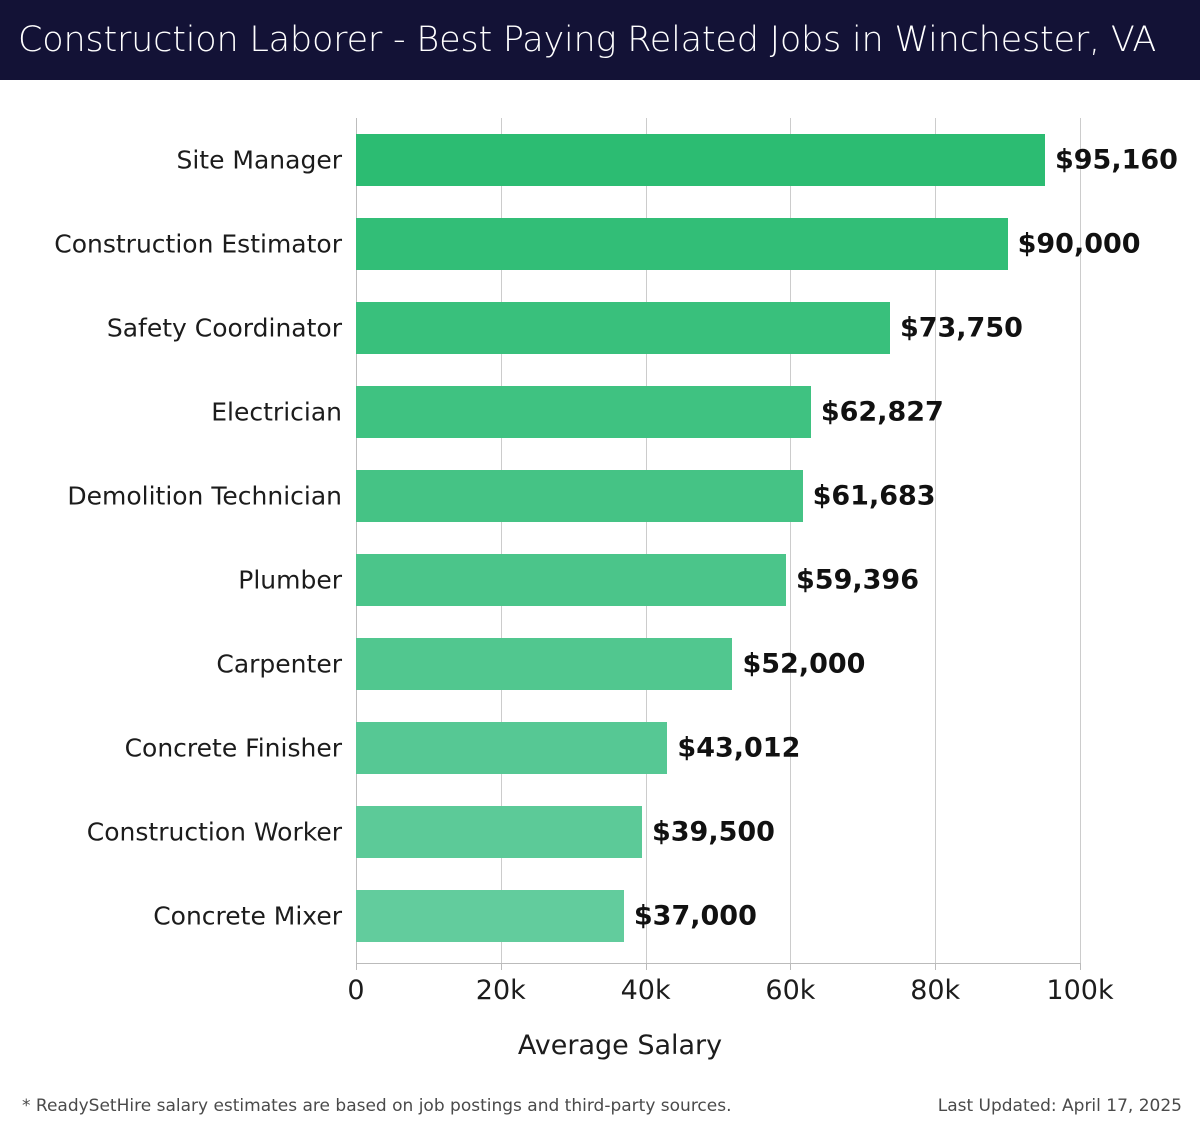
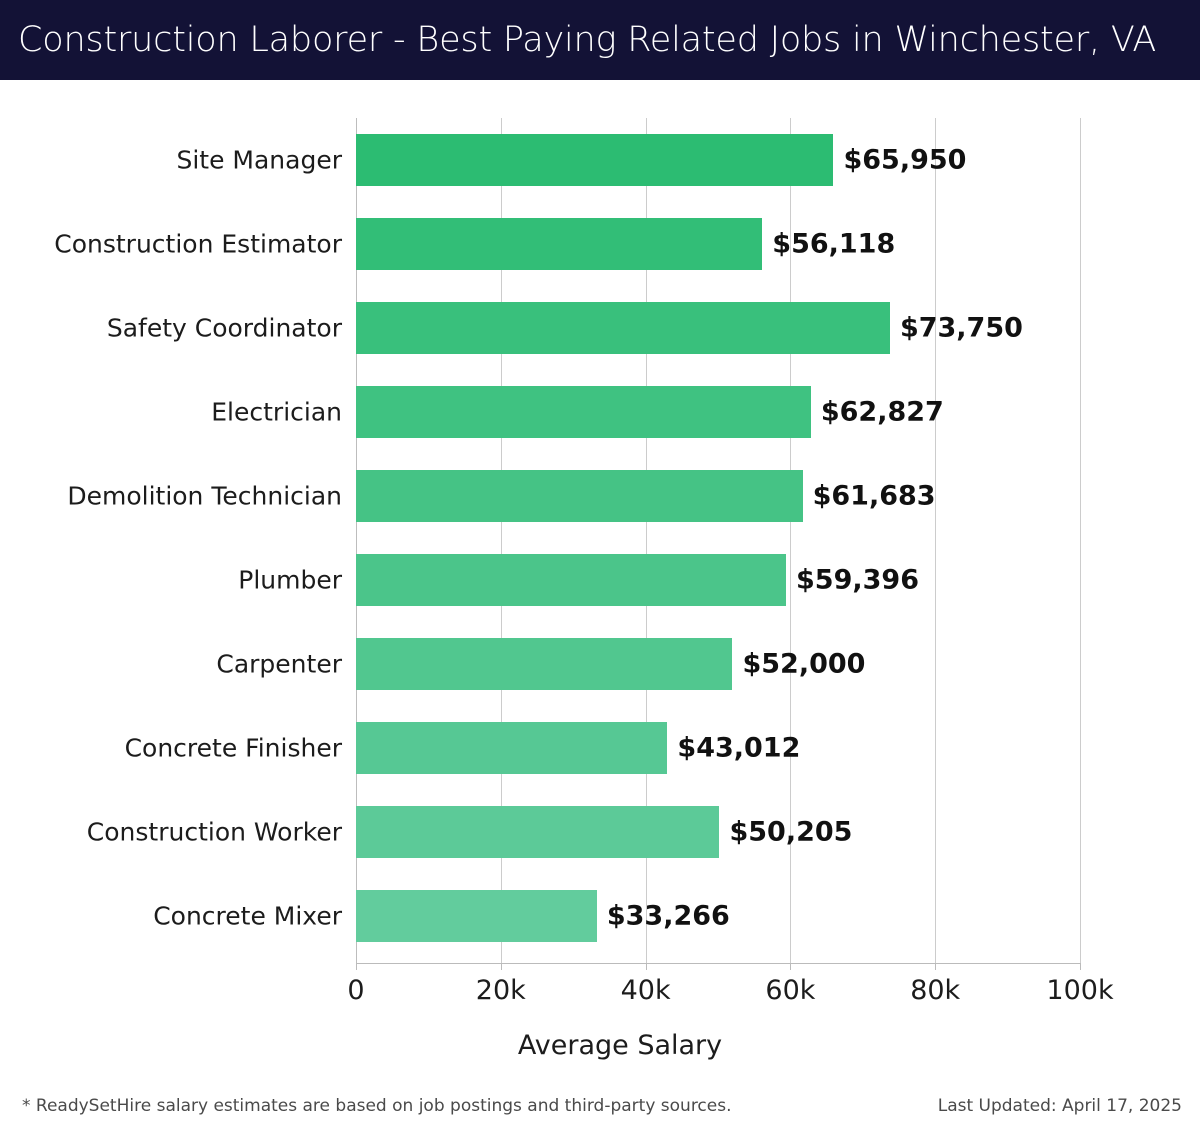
Site Manager: $95,160 -> $65,950
Construction Estimator: $90,000 -> $56,118
Construction Worker: $39,500 -> $50,205
Concrete Mixer: $37,000 -> $33,266
